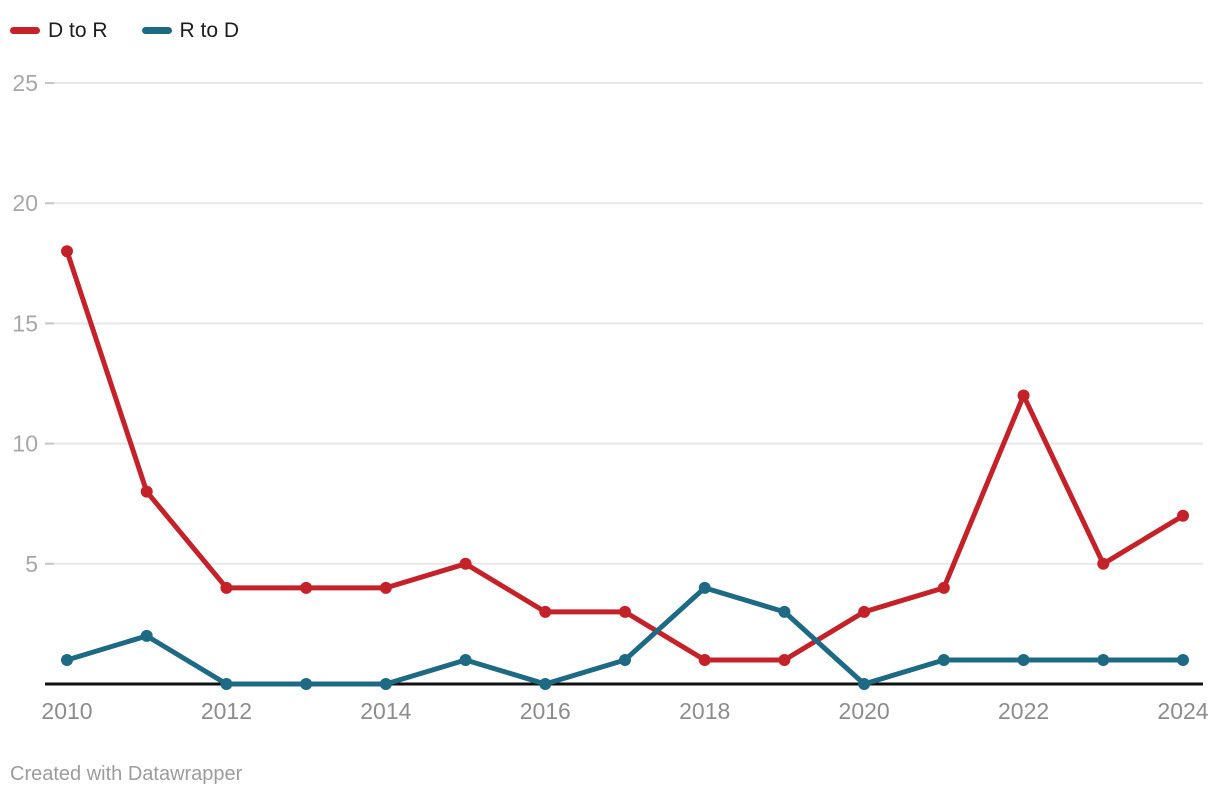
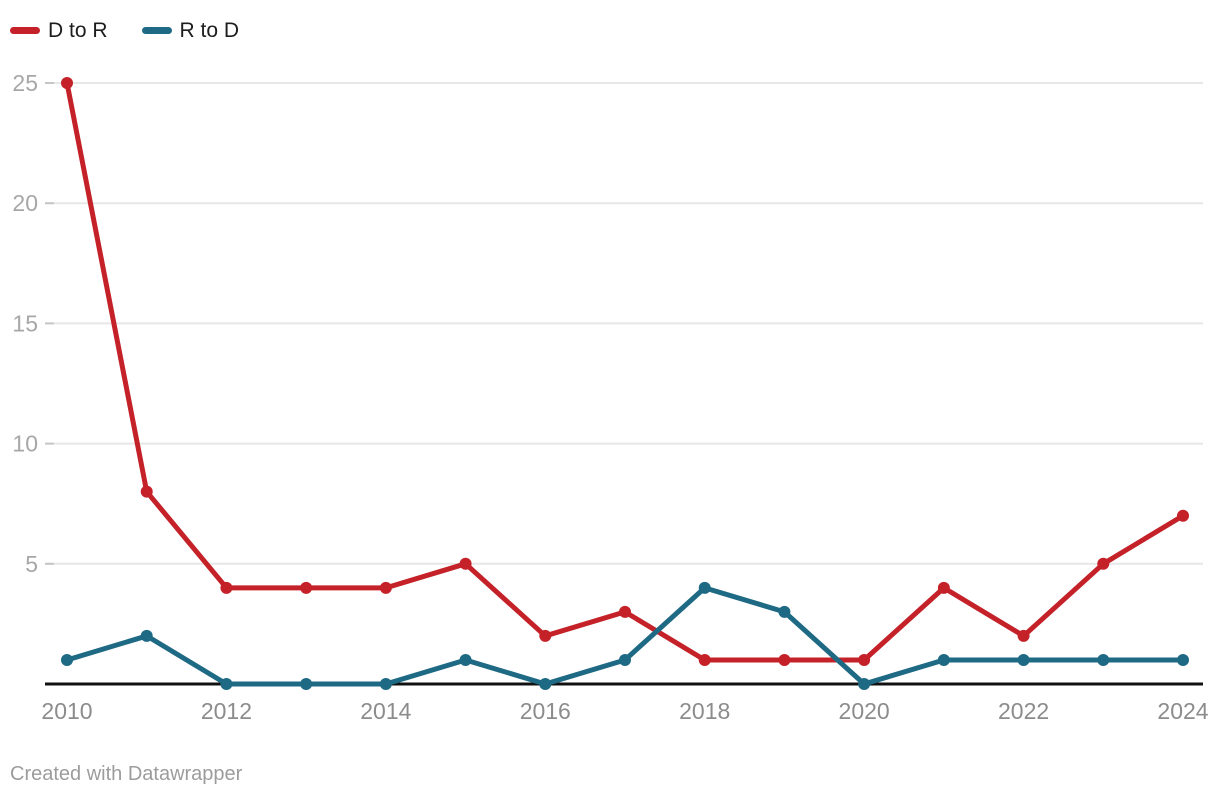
D to R/2010: 18 -> 25
D to R/2016: 3 -> 2
D to R/2020: 3 -> 1
D to R/2022: 12 -> 2
